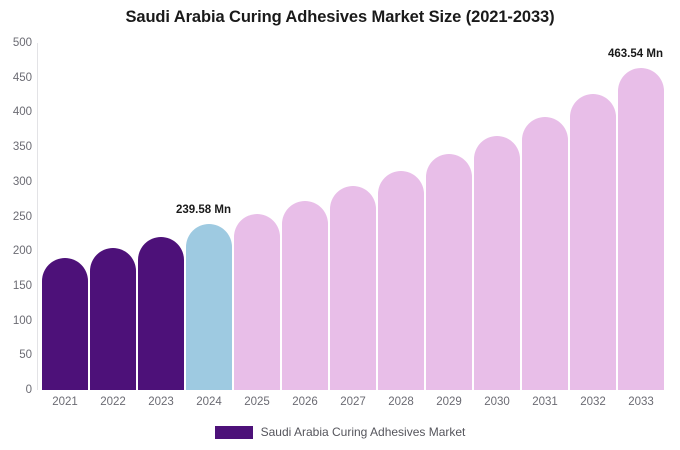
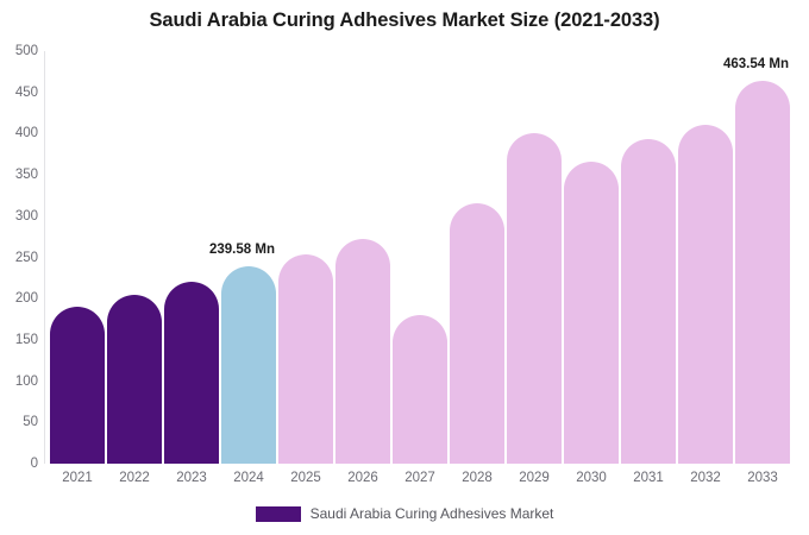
2027: 290 -> 180
2029: 340 -> 400
2032: 430 -> 410
